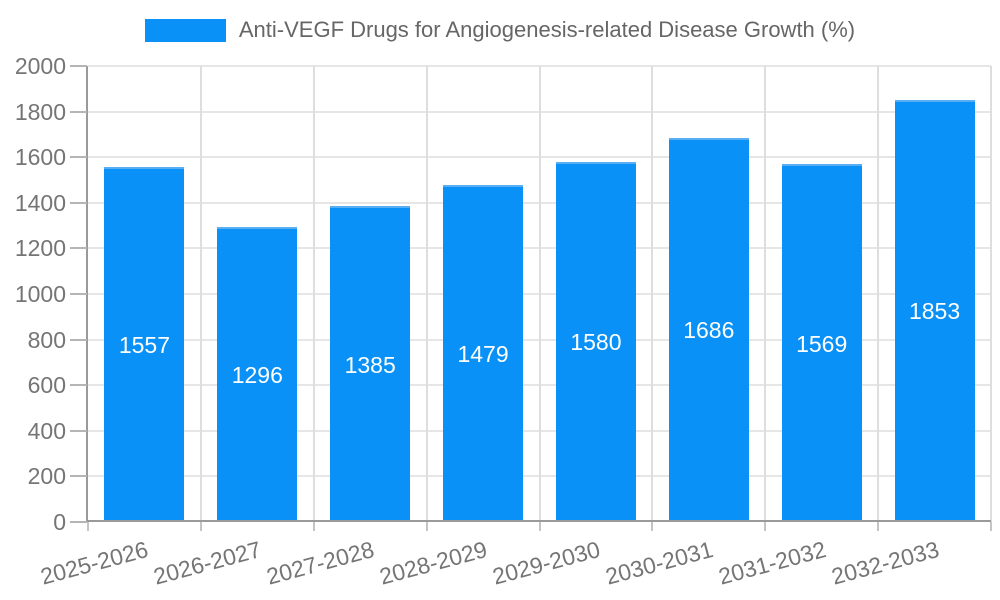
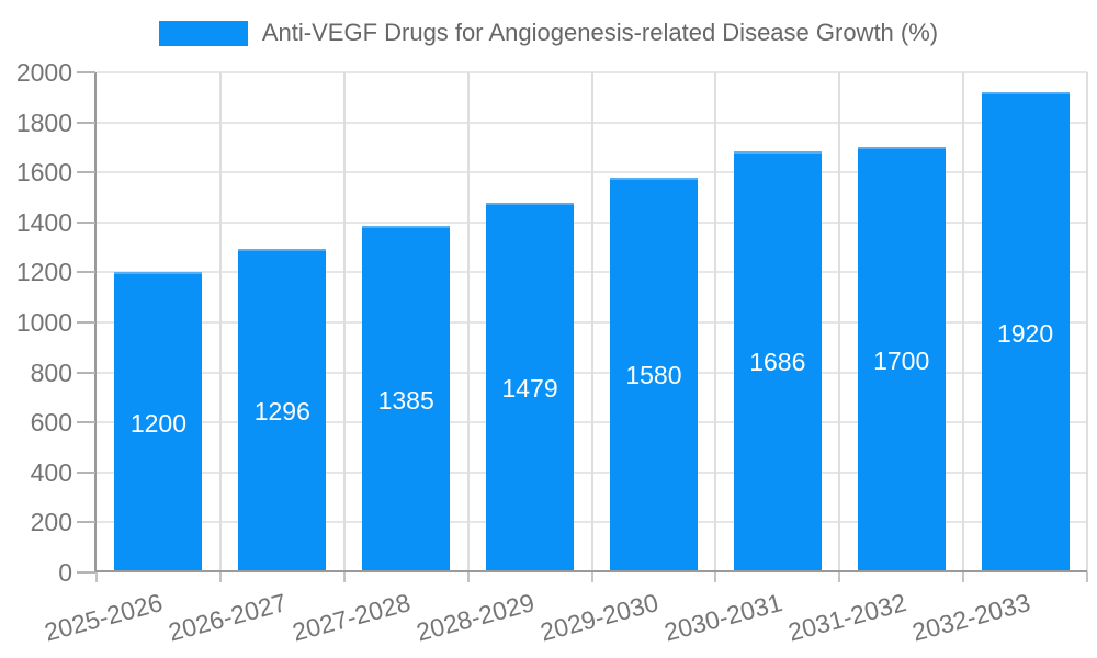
2025-2026: 1557 -> 1200
2031-2032: 1569 -> 1700
2032-2033: 1853 -> 1920
